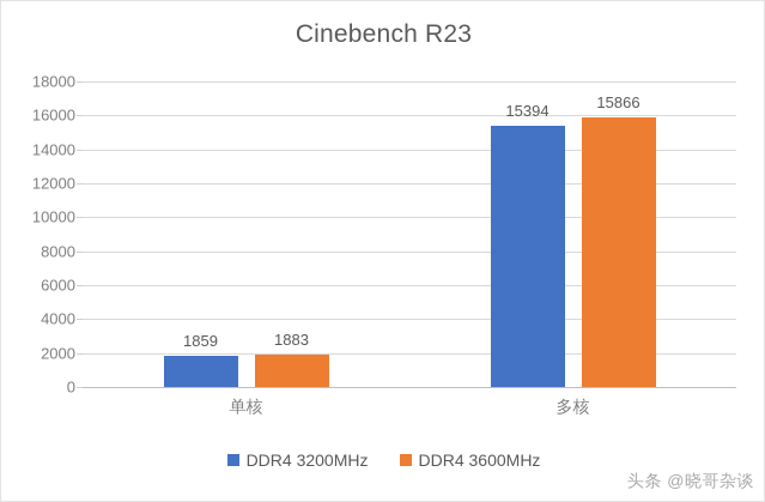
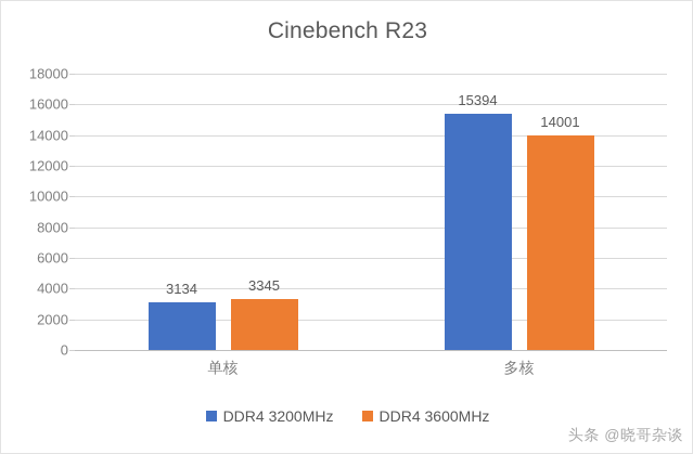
DDR4 3200MHz/单核: 1859 -> 3134
DDR4 3600MHz/单核: 1883 -> 3345
DDR4 3600MHz/多核: 15866 -> 14001
